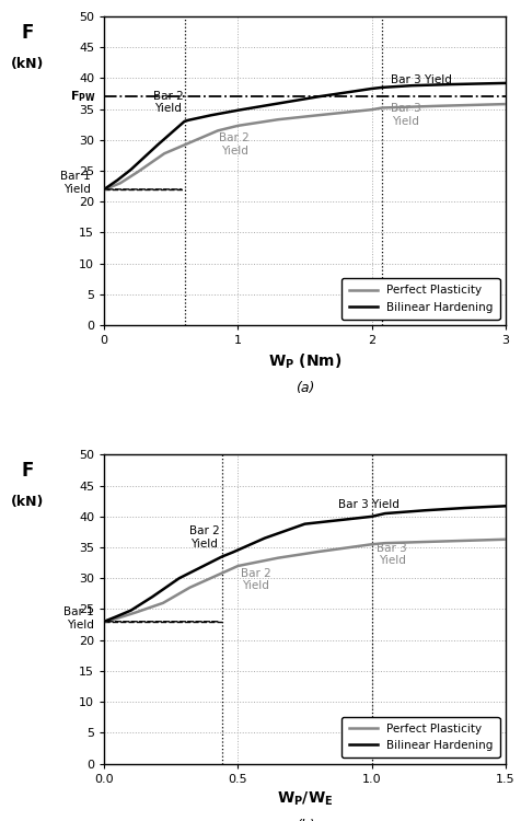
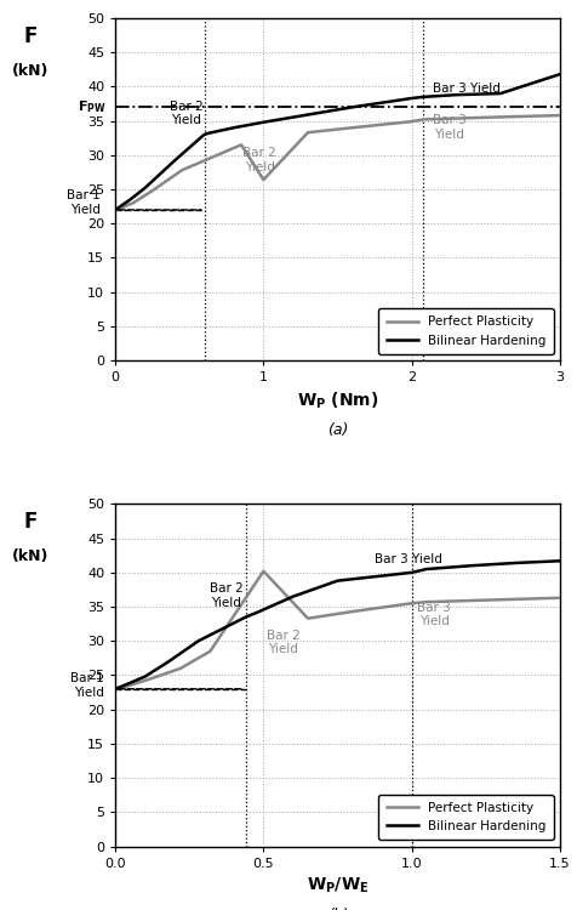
Perfect Plasticity/1: 32.3 -> 26.4
Bilinear Hardening/3: 39.2 -> 41.8
Perfect Plasticity/0.5: 32.0 -> 40.2
